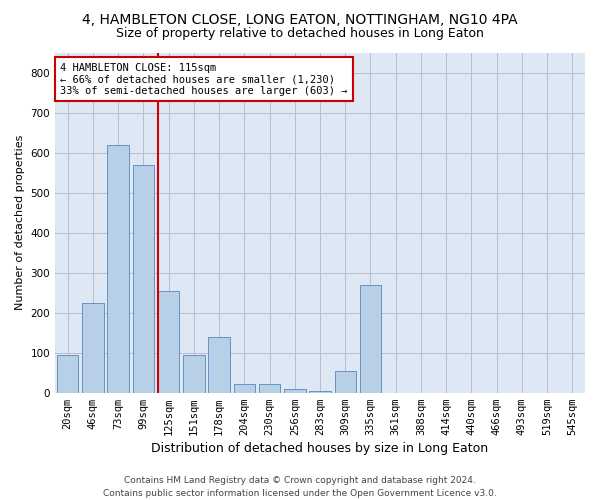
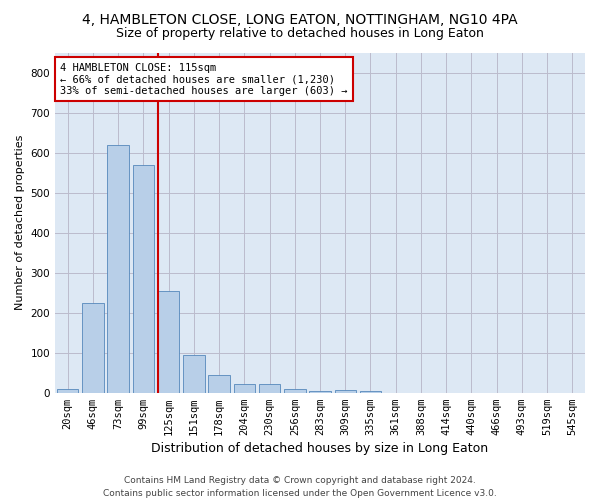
20sqm: 95 -> 10
178sqm: 140 -> 44
309sqm: 55 -> 6
335sqm: 270 -> 5
